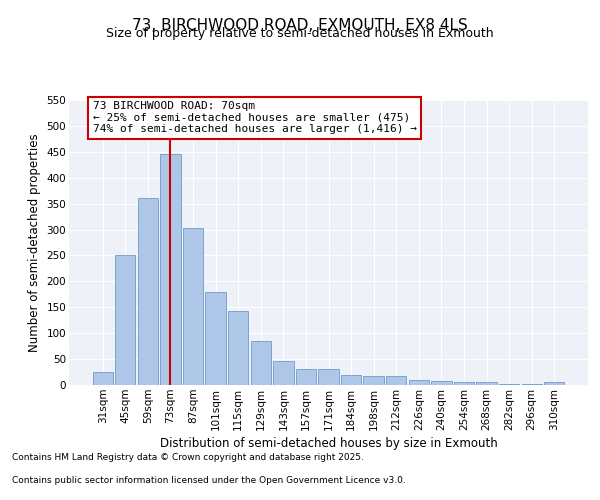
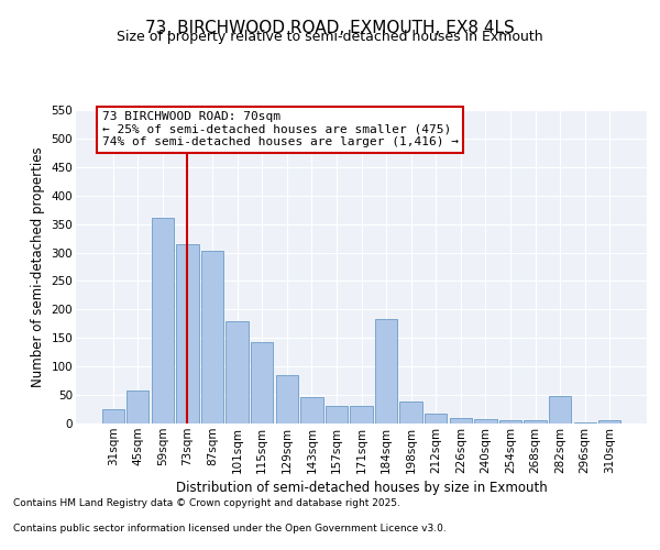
45sqm: 250 -> 58
73sqm: 445 -> 314
184sqm: 20 -> 184
198sqm: 17 -> 38
282sqm: 2 -> 48
